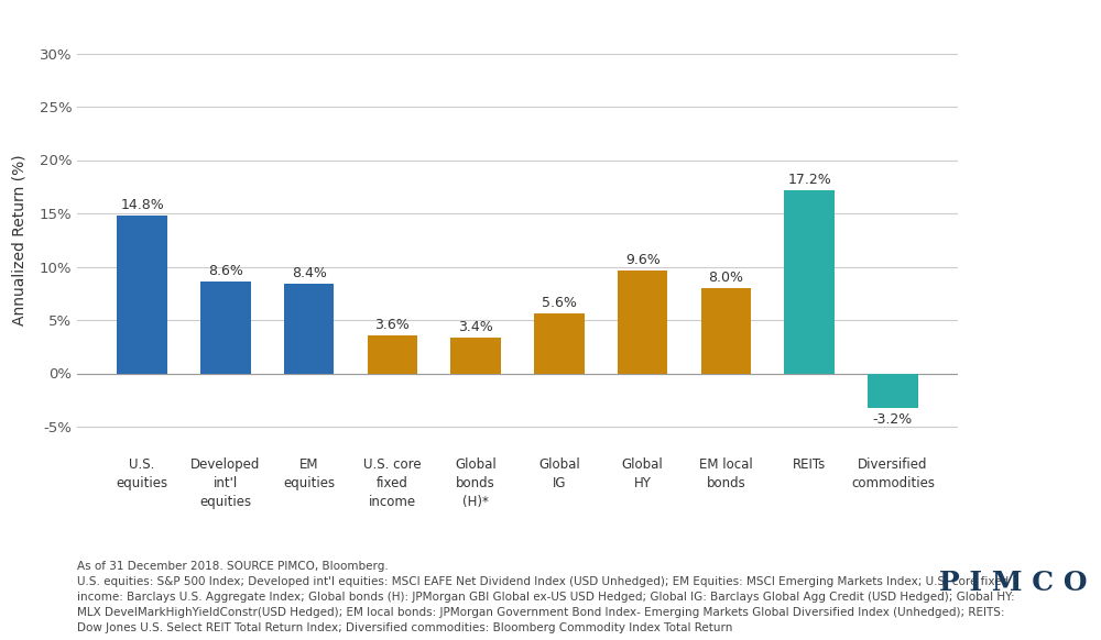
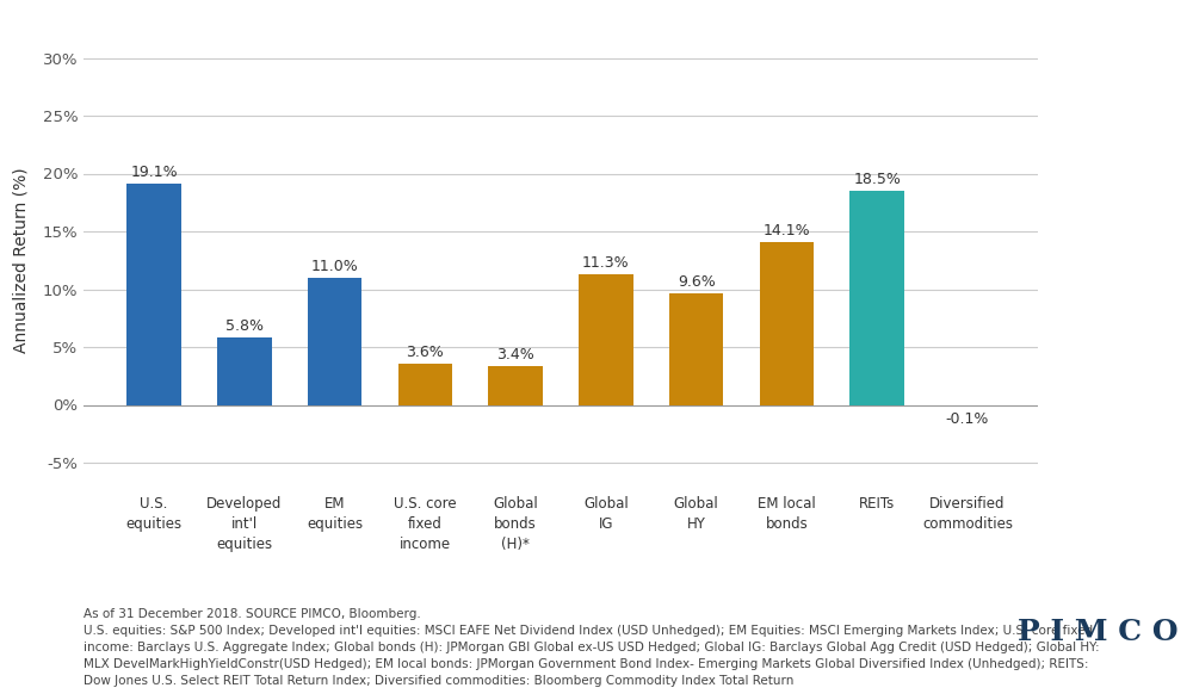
U.S. equities: 14.8% -> 19.1%
Developed int'l equities: 8.6% -> 5.8%
EM equities: 8.4% -> 11.0%
Global IG: 5.6% -> 11.3%
EM local bonds: 8.0% -> 14.1%
REITs: 17.2% -> 18.5%
Diversified commodities: -3.2% -> -0.1%
